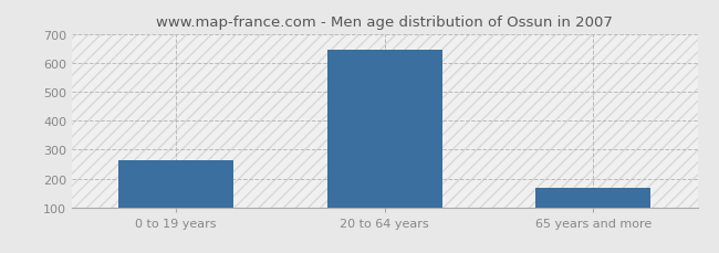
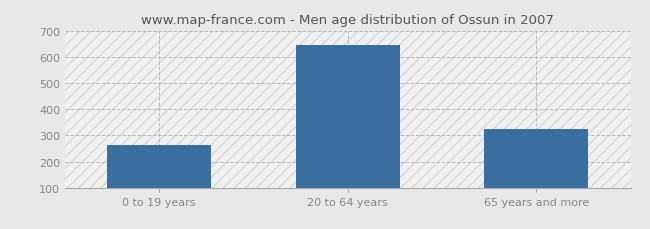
65 years and more: 168 -> 325
